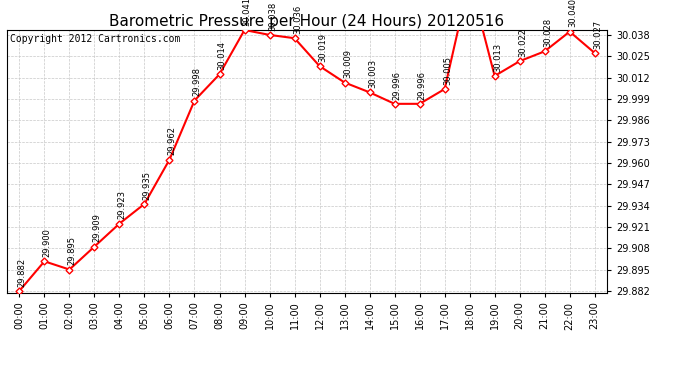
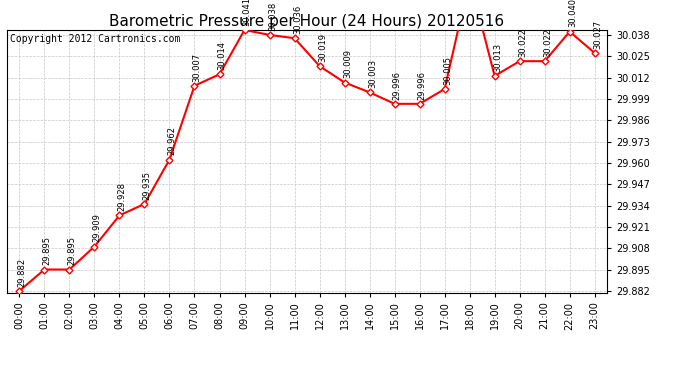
01:00: 29.900 -> 29.895
04:00: 29.923 -> 29.928
07:00: 29.998 -> 30.007
21:00: 30.028 -> 30.022
